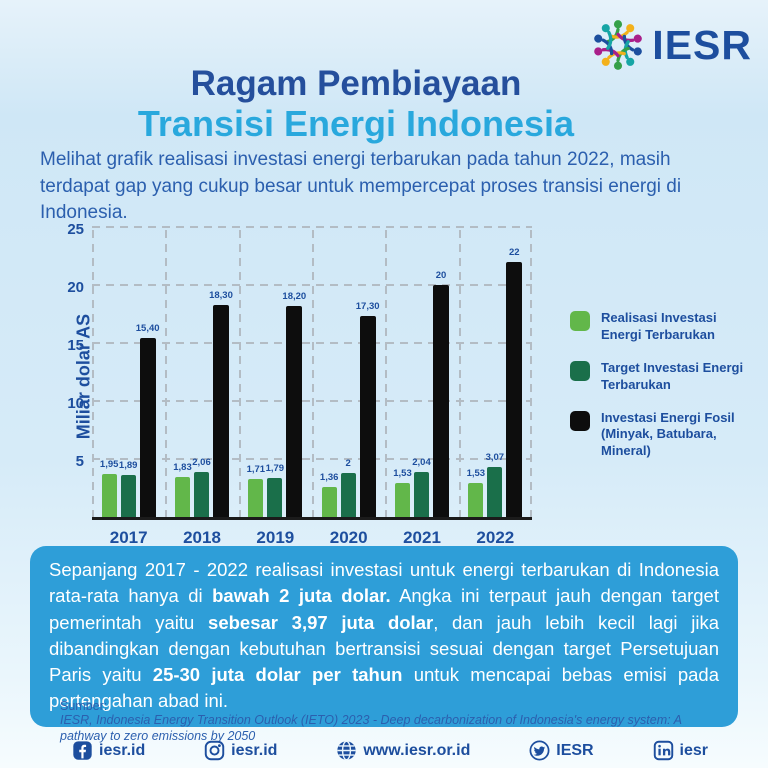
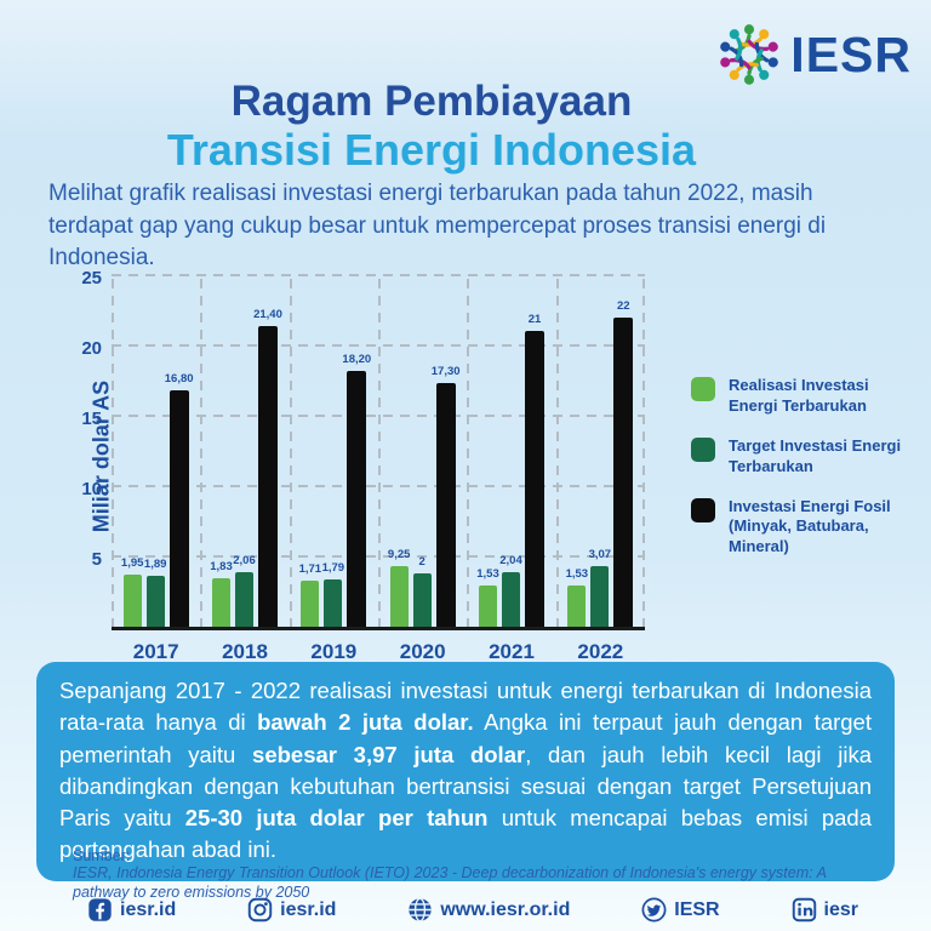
Investasi Energi Fosil (Minyak, Batubara, Mineral)/2017: 15,40 -> 16,80
Investasi Energi Fosil (Minyak, Batubara, Mineral)/2018: 18,30 -> 21,40
Realisasi Investasi Energi Terbarukan/2020: 1,36 -> 9,25
Investasi Energi Fosil (Minyak, Batubara, Mineral)/2021: 20 -> 21
